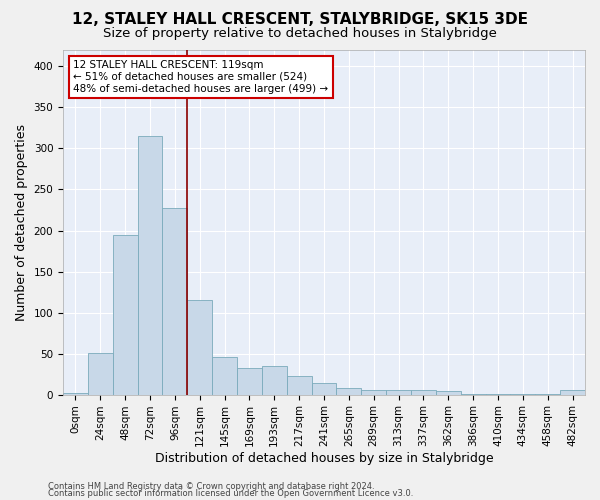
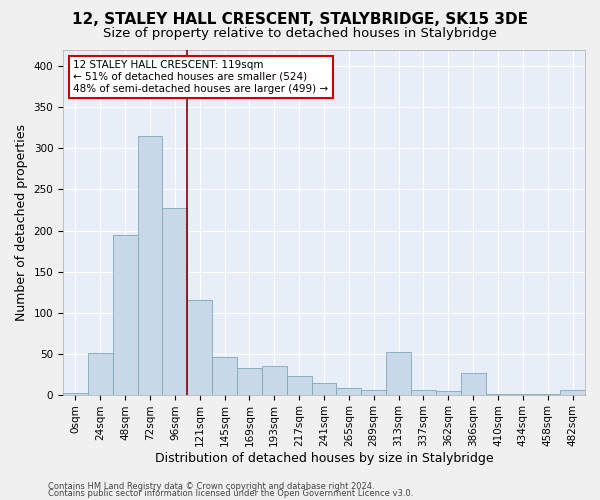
313sqm: 5 -> 52
386sqm: 1 -> 26
